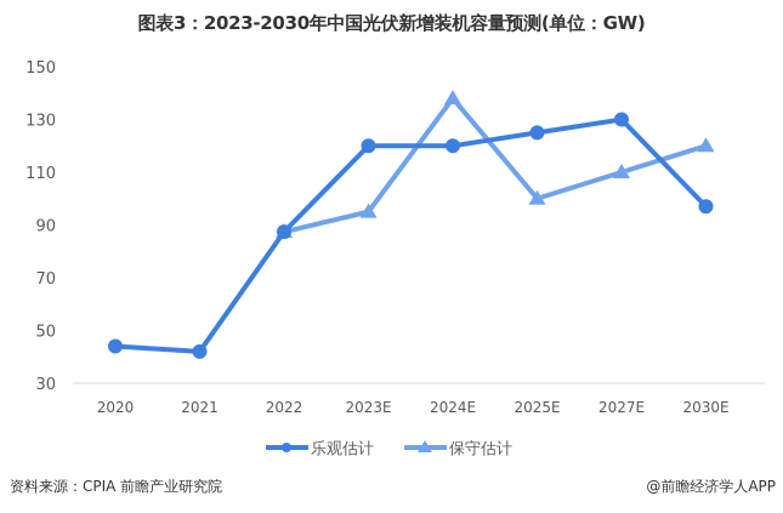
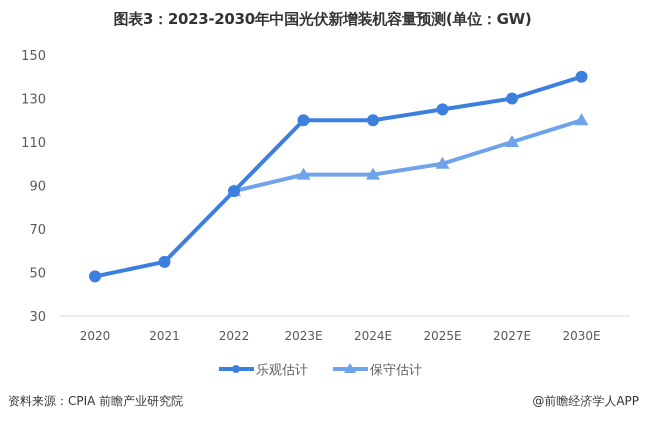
乐观估计/2020: 44 -> 48
乐观估计/2021: 42 -> 55
保守估计/2024E: 138 -> 95
乐观估计/2030E: 97 -> 140
